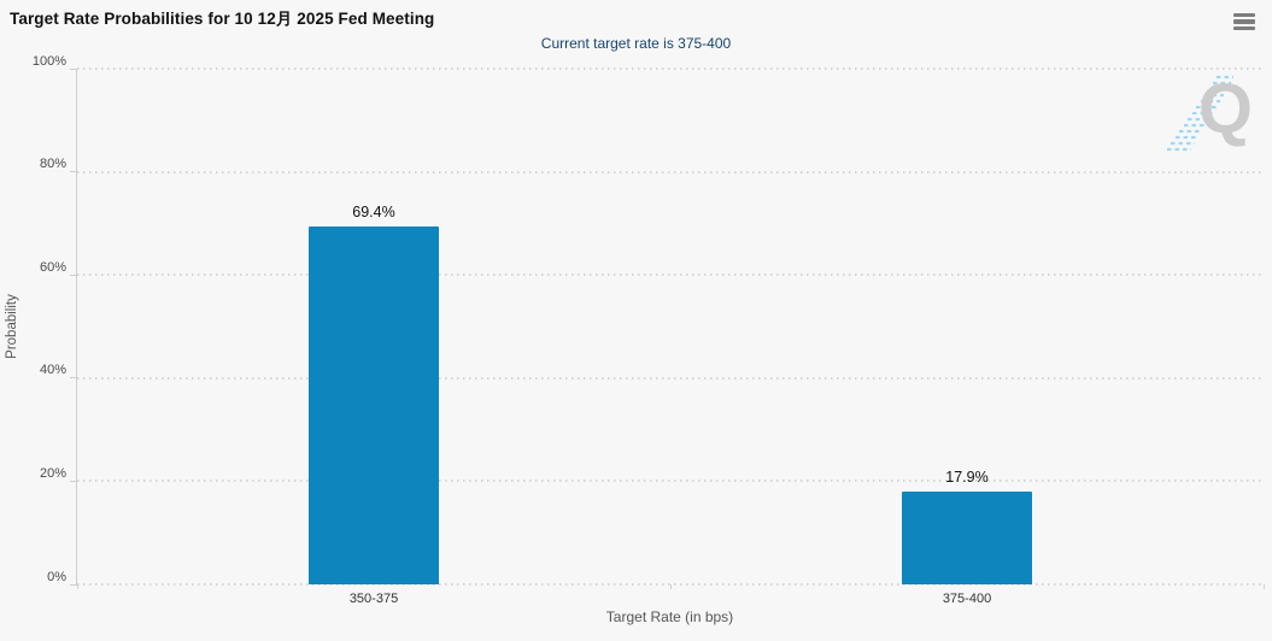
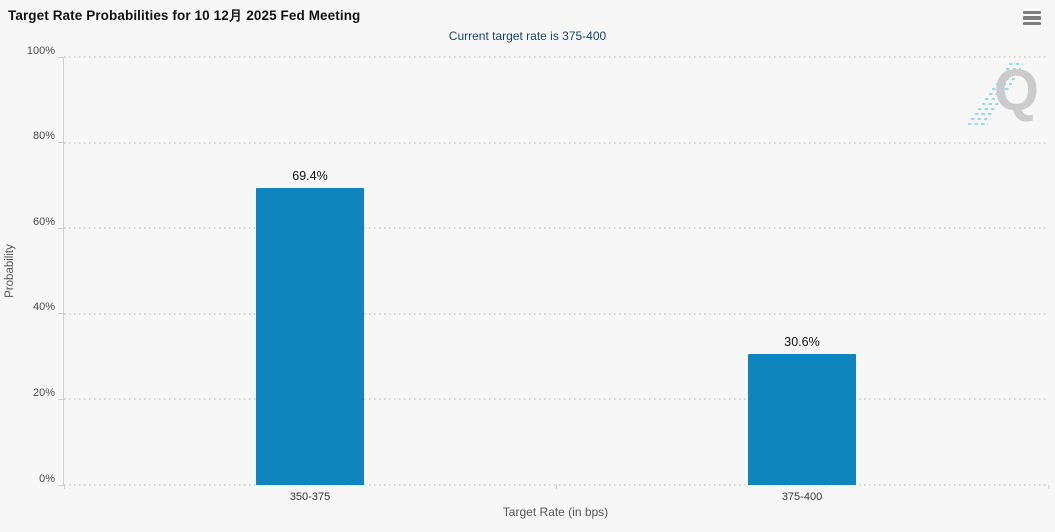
375-400: 17.9% -> 30.6%
